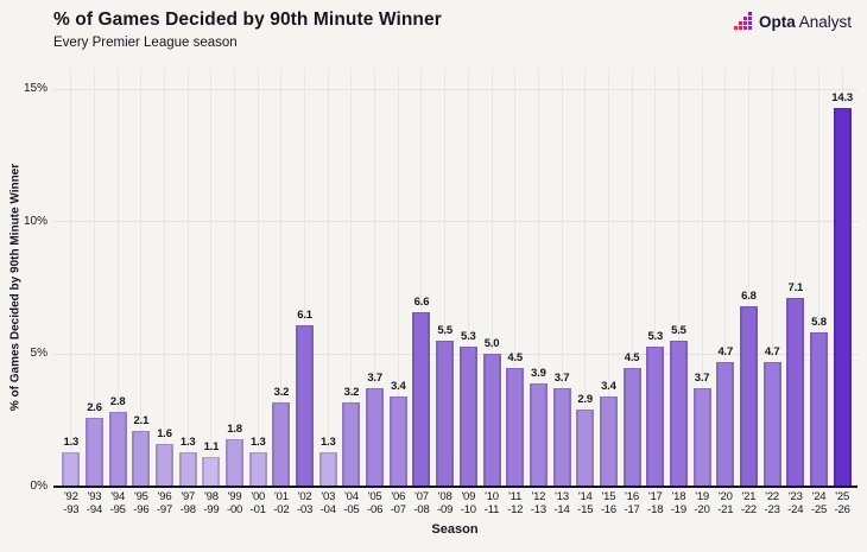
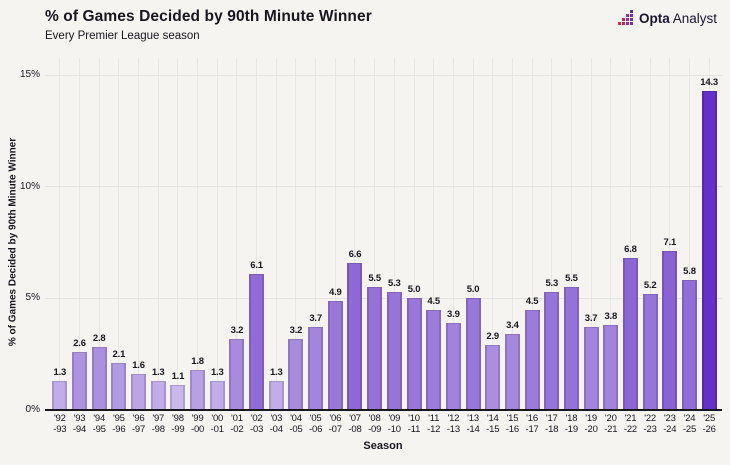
'06-07: 3.4 -> 4.9
'13-14: 3.7 -> 5.0
'20-21: 4.7 -> 3.8
'22-23: 4.7 -> 5.2
